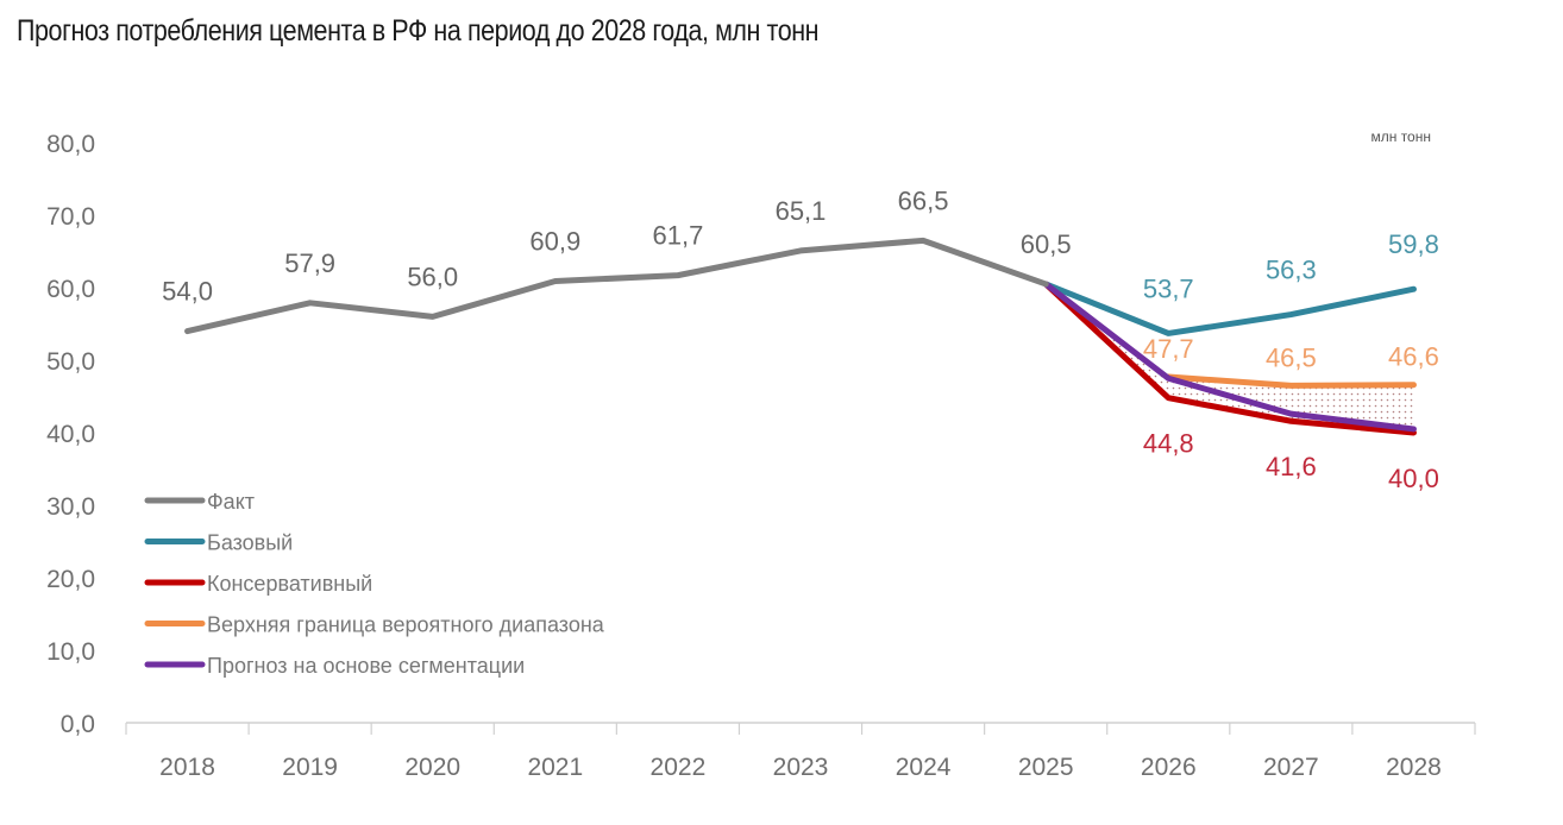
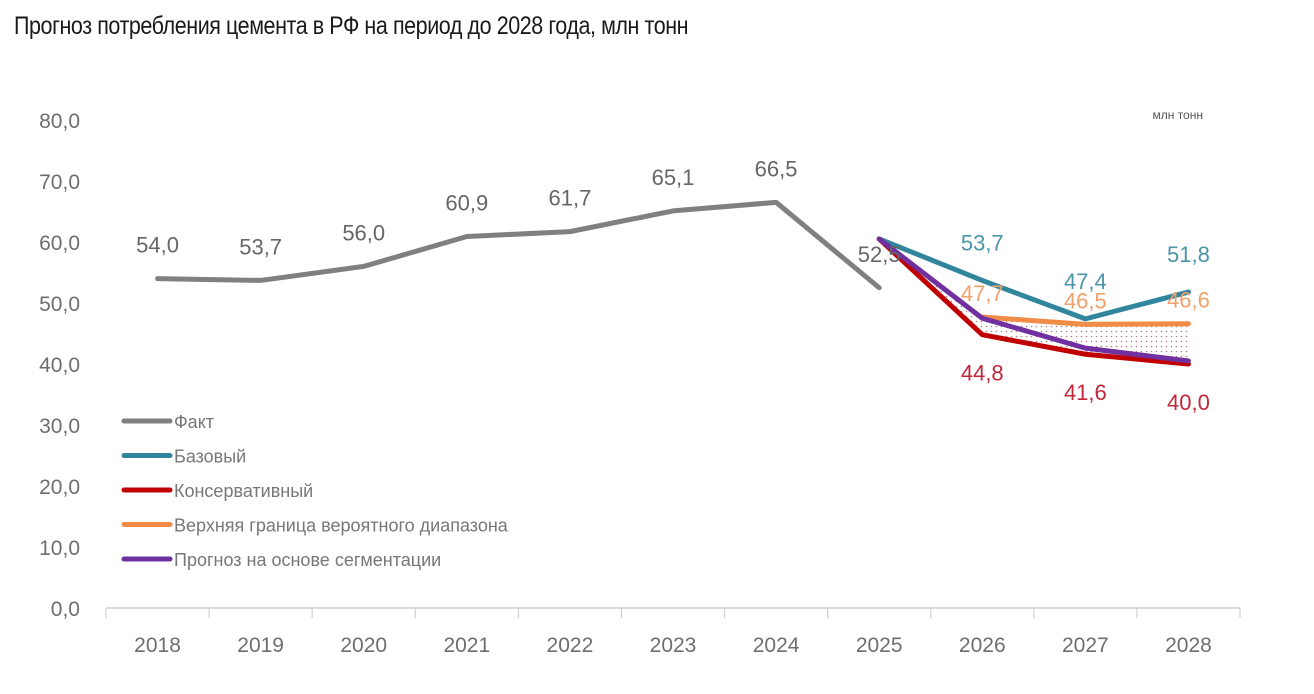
Факт/2019: 57,9 -> 53,7
Факт/2025: 60,5 -> 52,5
Базовый/2027: 56,3 -> 47,4
Базовый/2028: 59,8 -> 51,8
